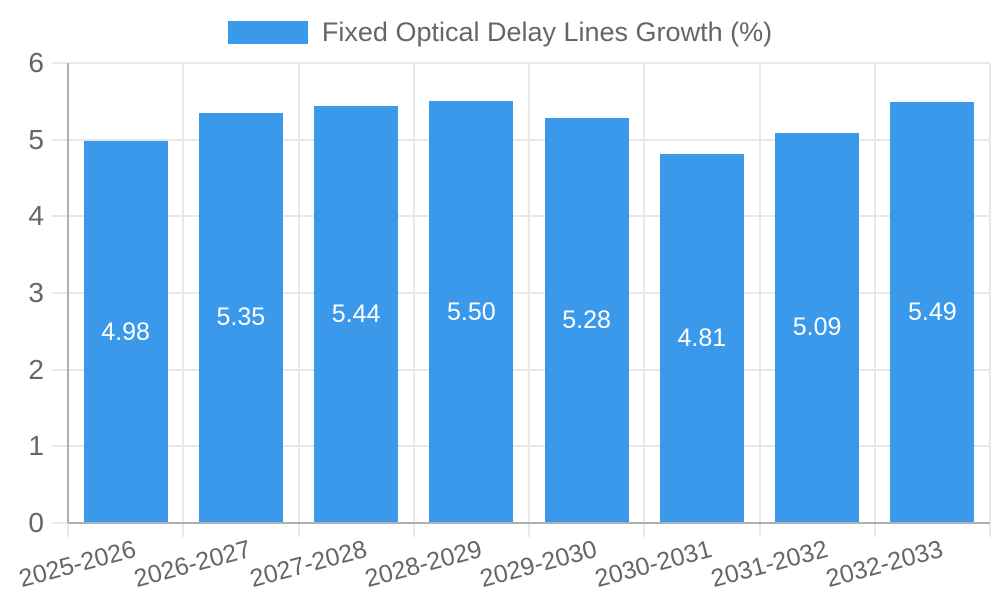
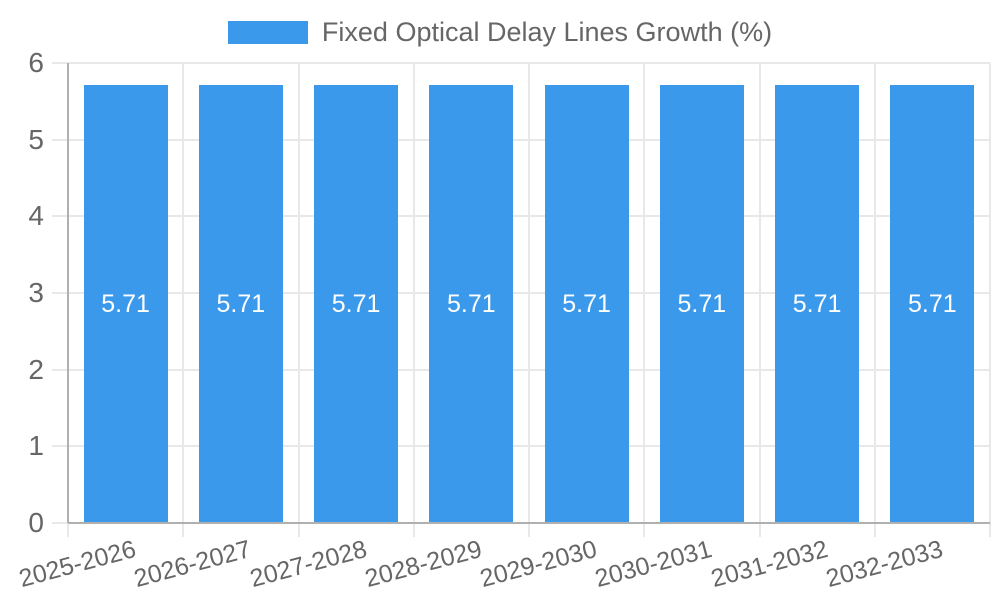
2025-2026: 4.98 -> 5.71
2026-2027: 5.35 -> 5.71
2027-2028: 5.44 -> 5.71
2028-2029: 5.50 -> 5.71
2029-2030: 5.28 -> 5.71
2030-2031: 4.81 -> 5.71
2031-2032: 5.09 -> 5.71
2032-2033: 5.49 -> 5.71
